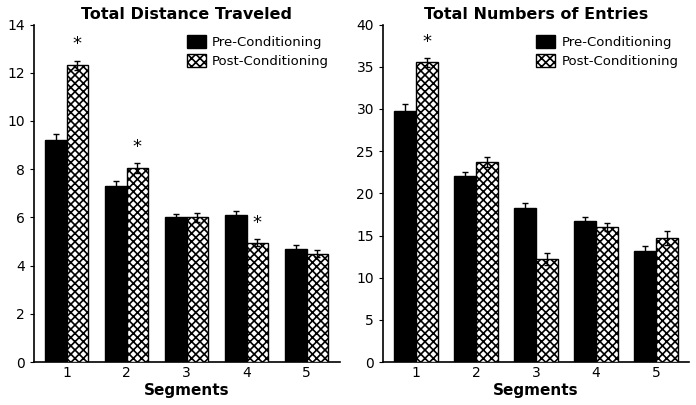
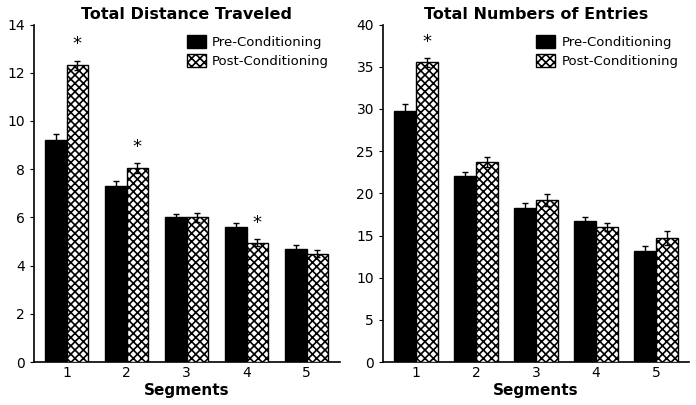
Total Distance Traveled/Pre-Conditioning/4: 6.1 -> 5.6
Total Numbers of Entries/Post-Conditioning/3: 12.2 -> 19.2
